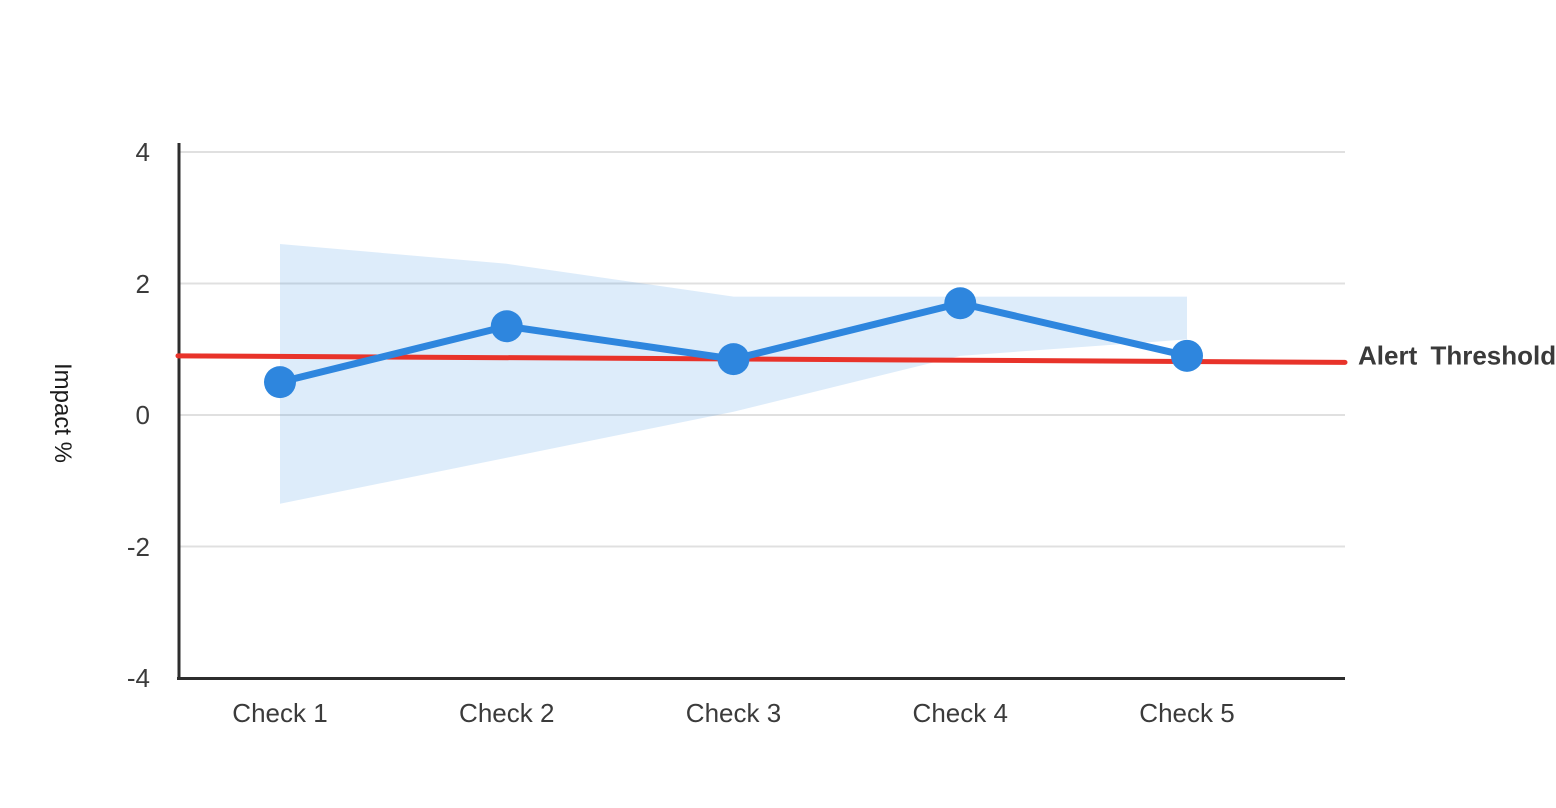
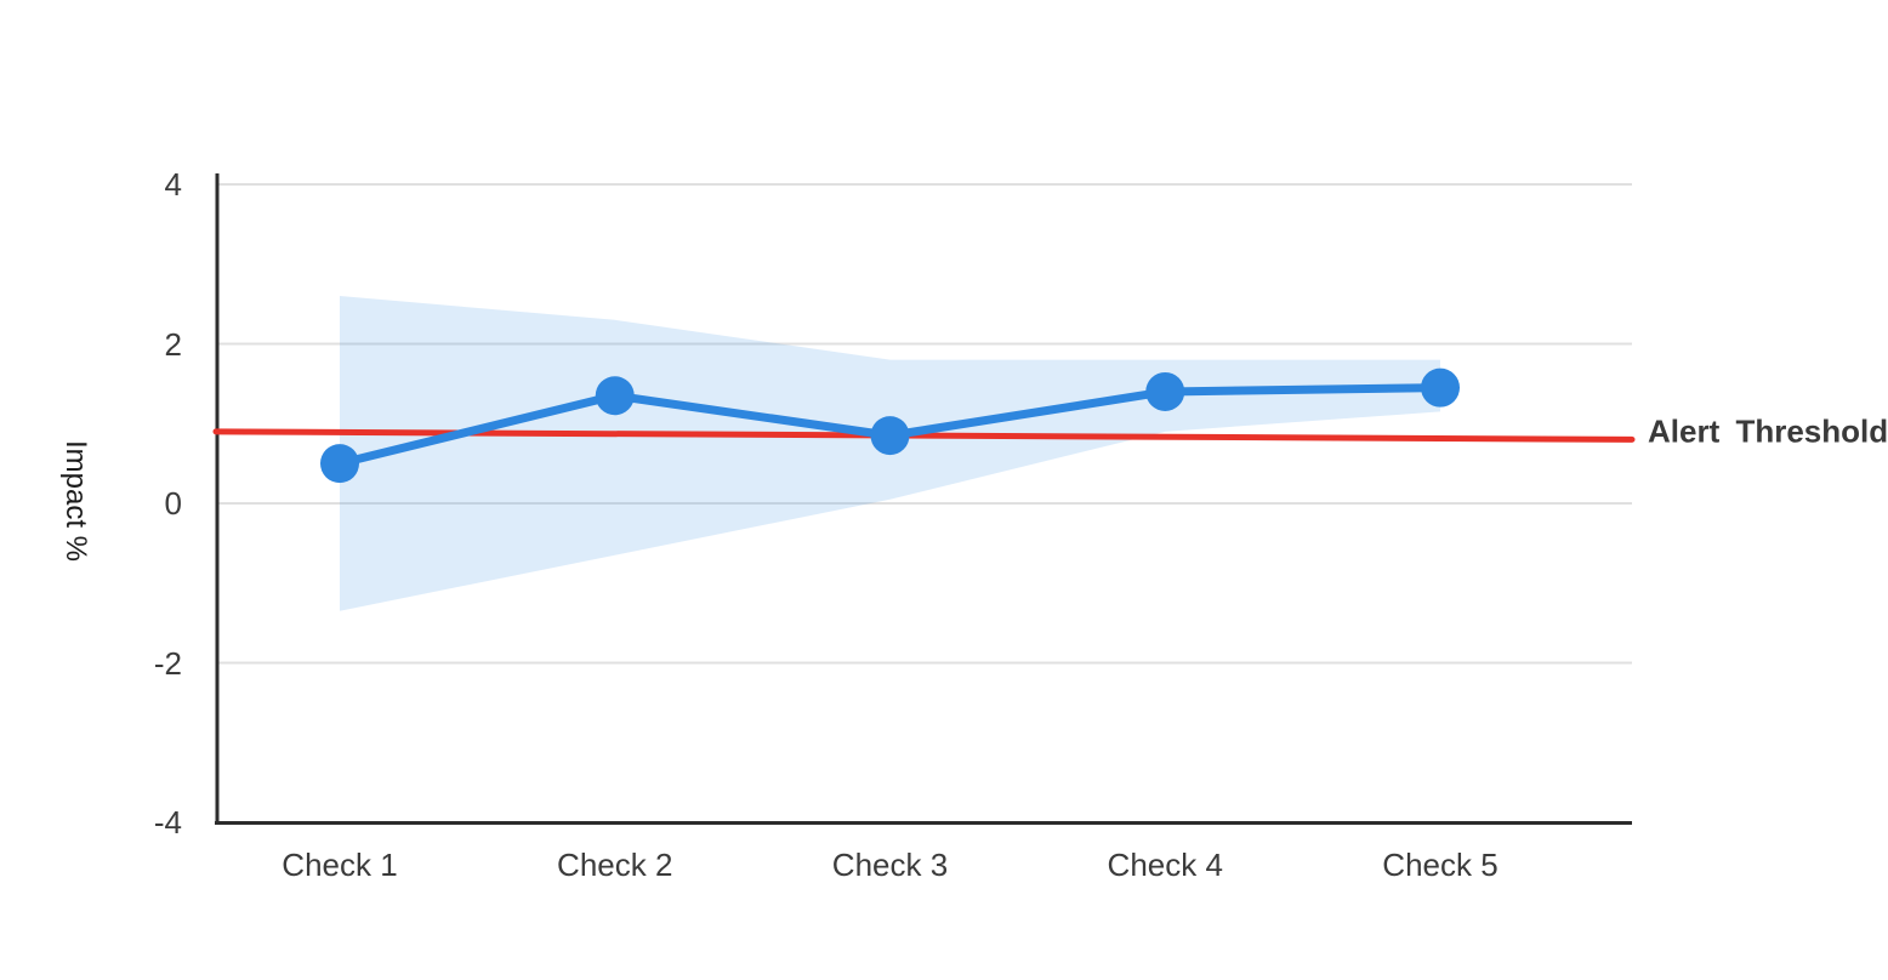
Check 4: 1.7 -> 1.4
Check 5: 0.9 -> 1.4
